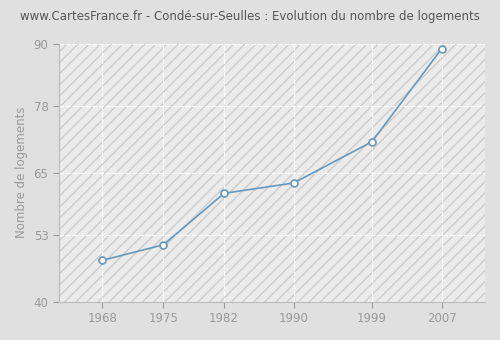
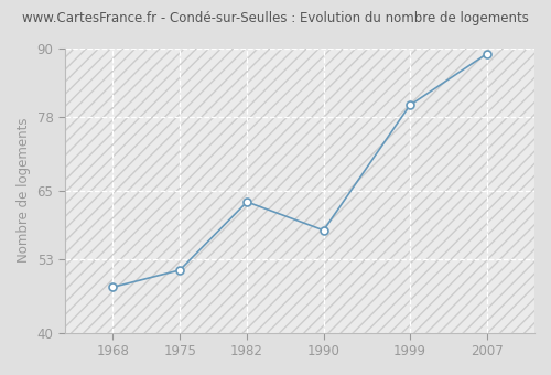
1982: 61 -> 63
1990: 63 -> 58
1999: 71 -> 80
